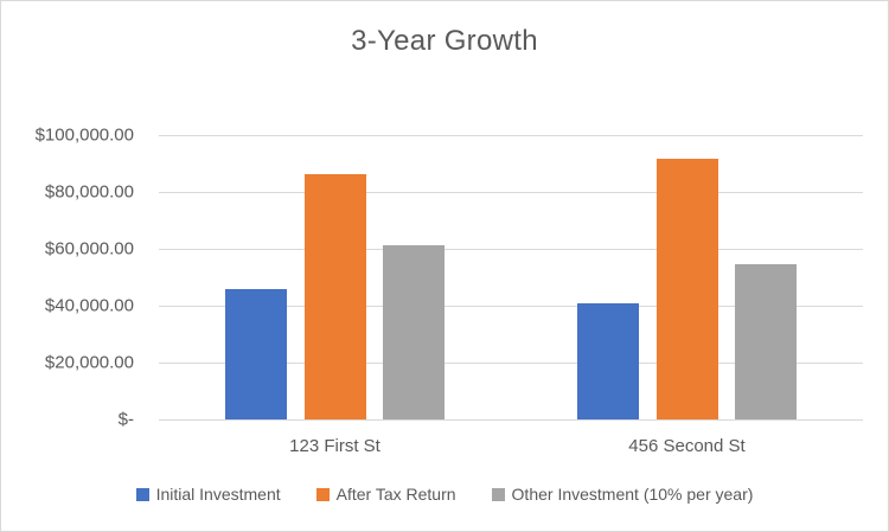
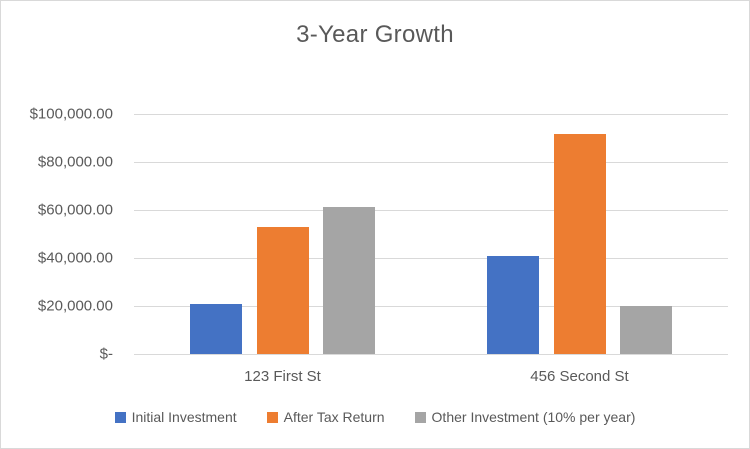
Initial Investment/123 First St: $46000 -> $21000
After Tax Return/123 First St: $86000 -> $53000
Other Investment (10% per year)/456 Second St: $55000 -> $20000
